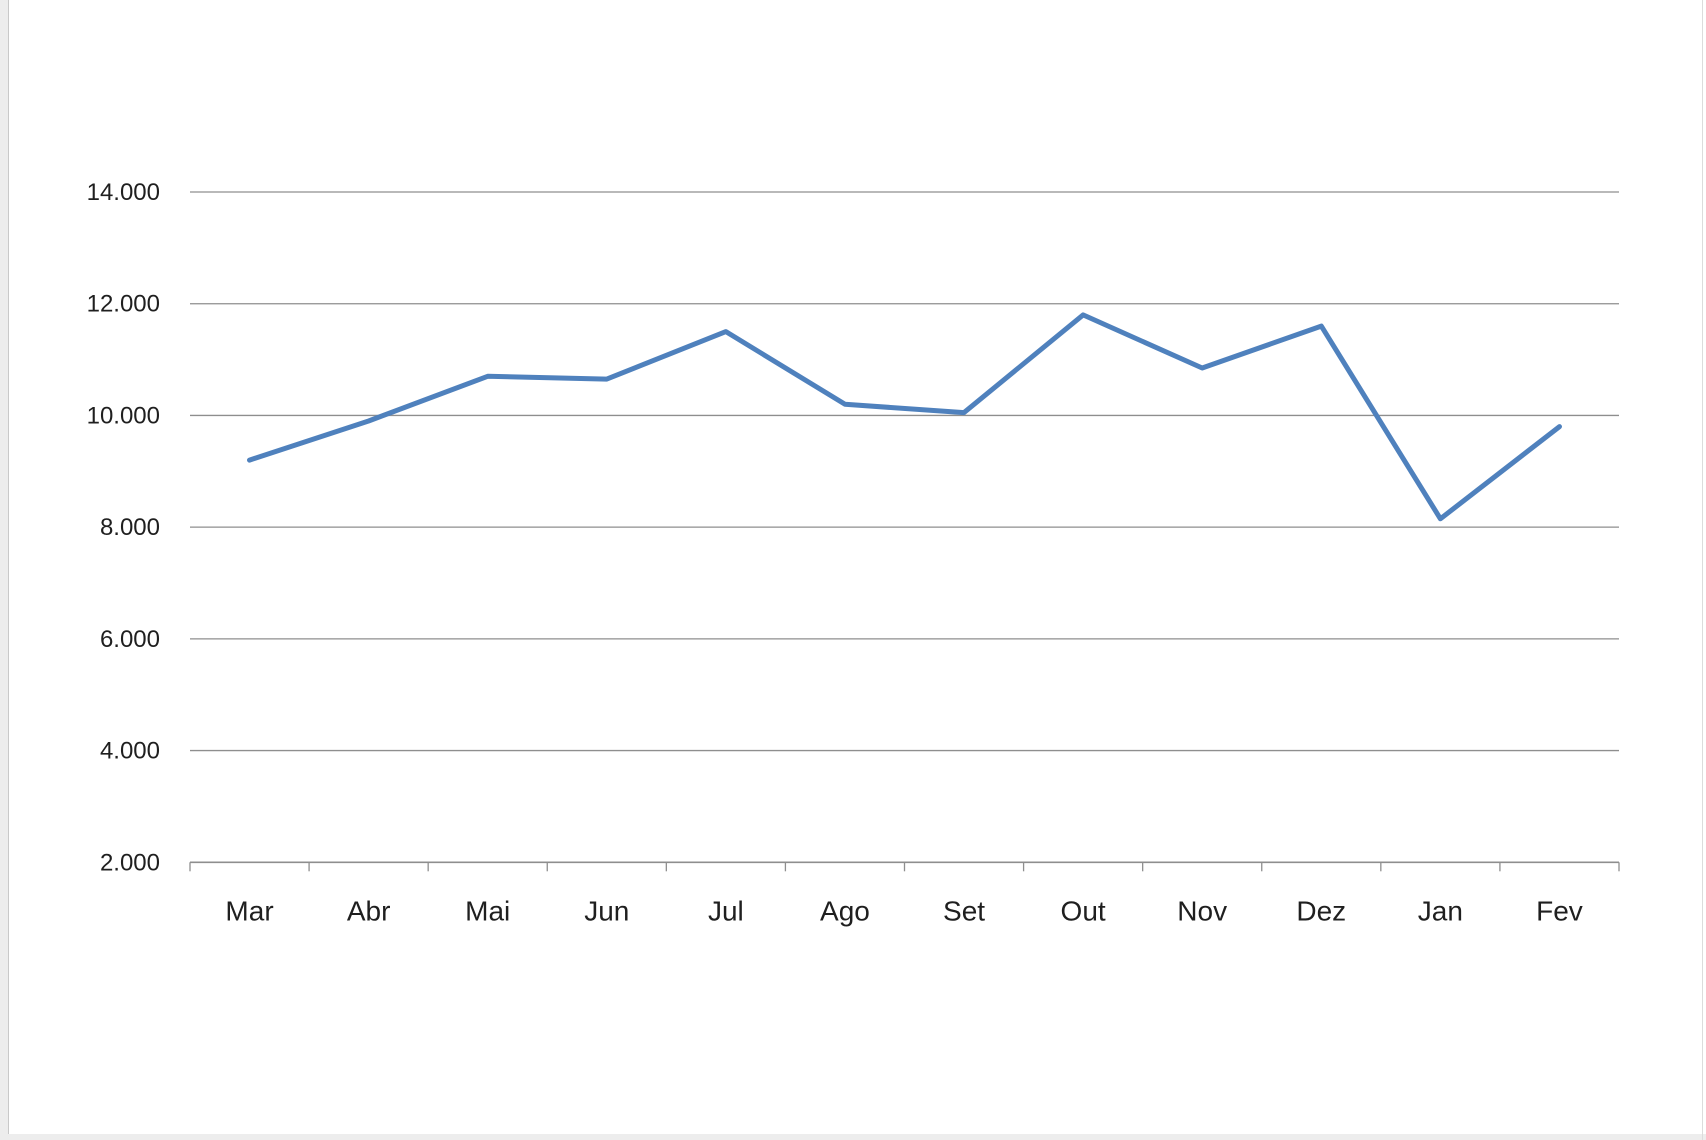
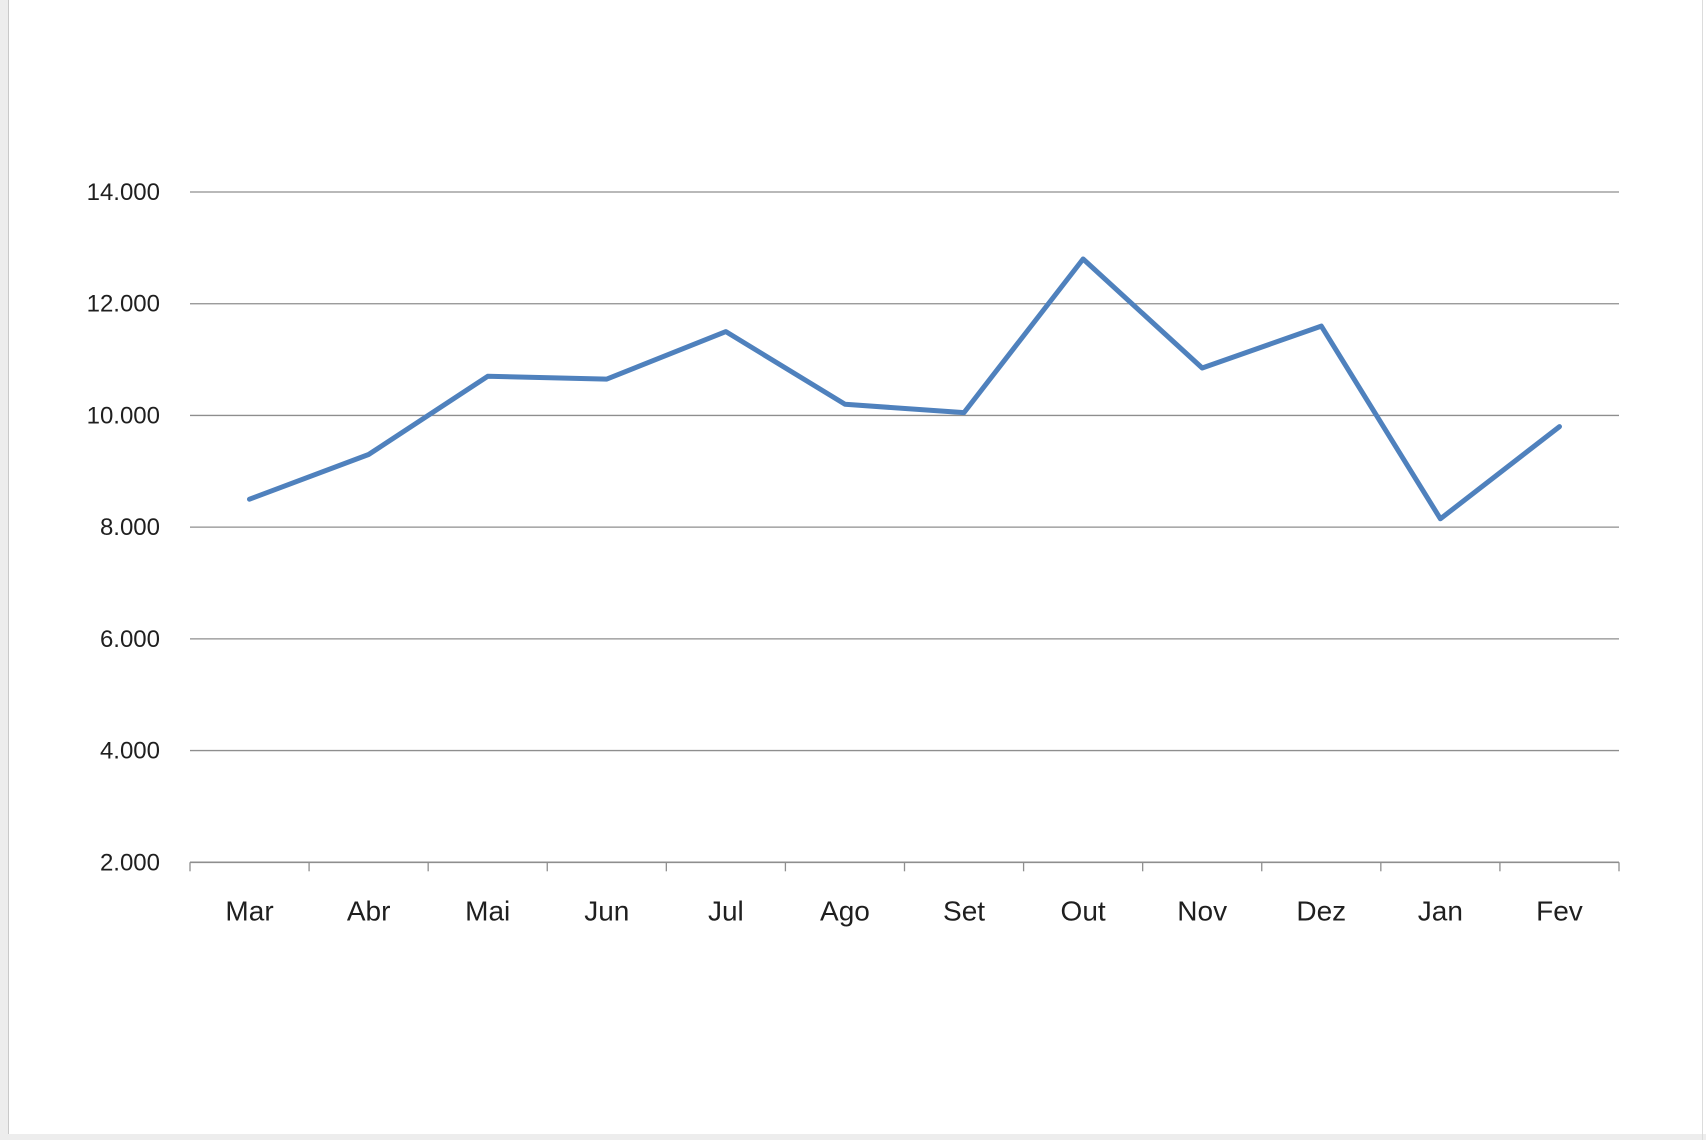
Mar: 9200 -> 8500
Abr: 9900 -> 9300
Out: 11800 -> 12800
